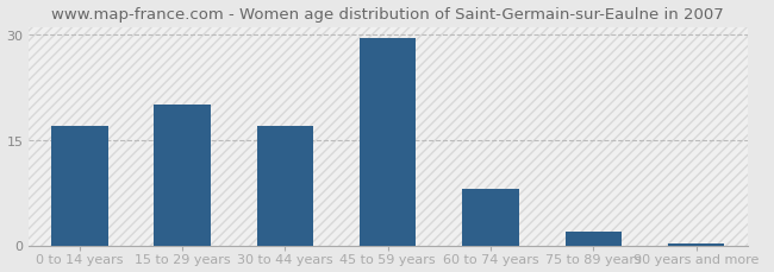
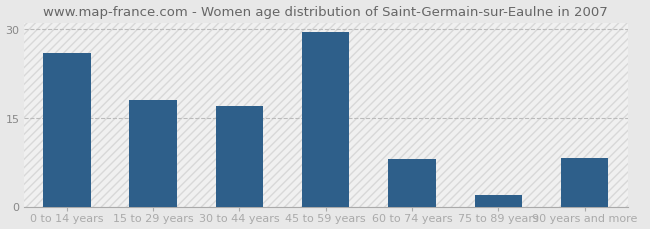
0 to 14 years: 17.0 -> 26.0
15 to 29 years: 20.0 -> 18.0
90 years and more: 0.2 -> 8.2
